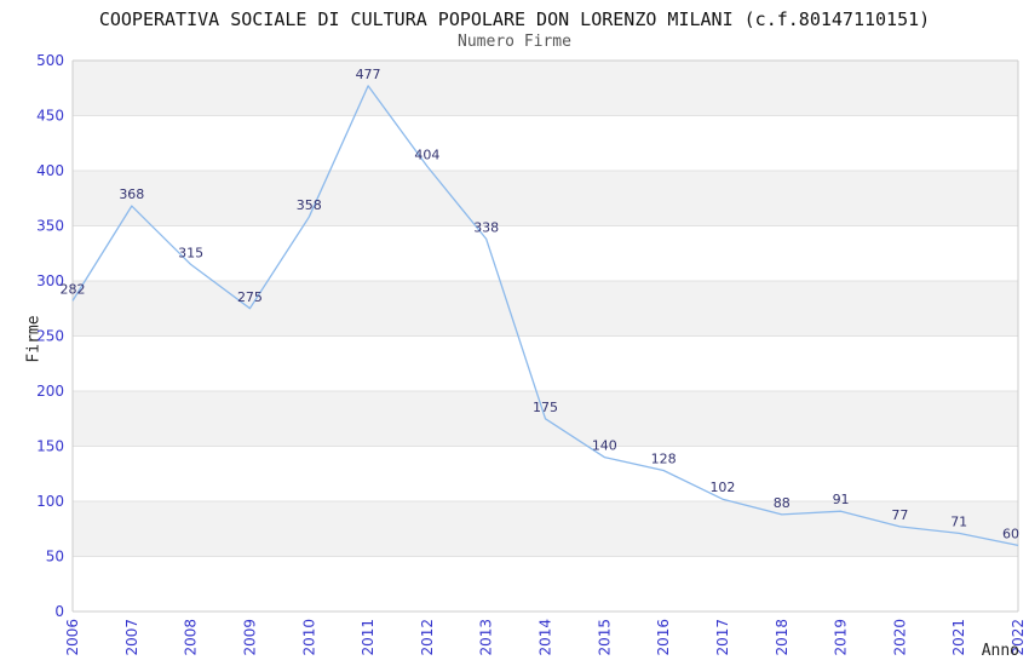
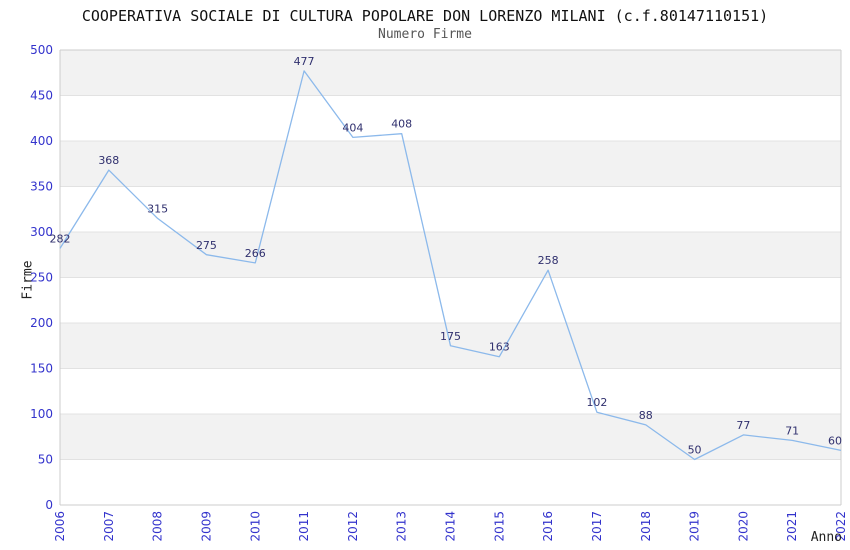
2010: 358 -> 266
2013: 338 -> 408
2015: 140 -> 163
2016: 128 -> 258
2019: 91 -> 50
